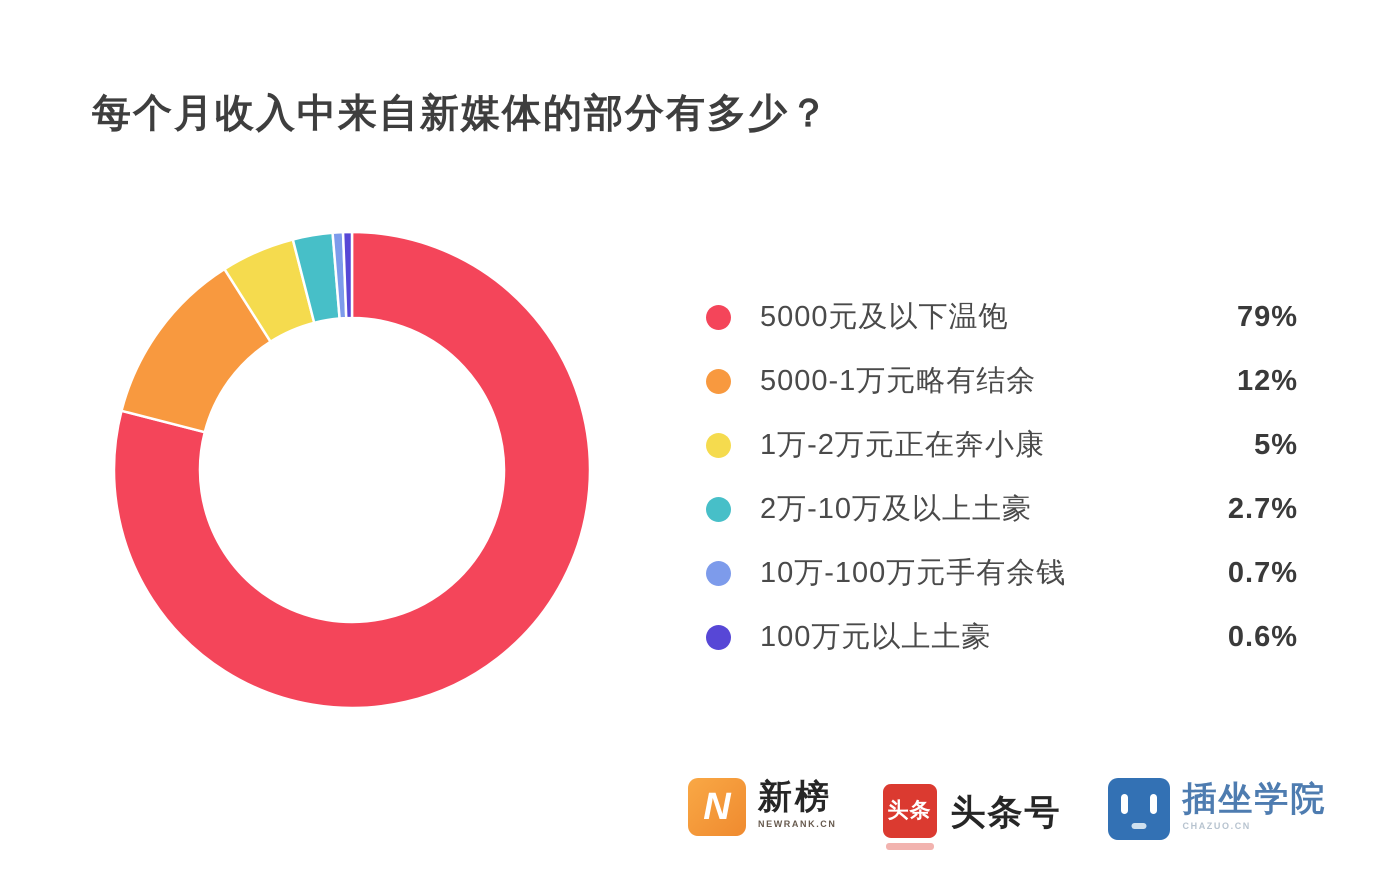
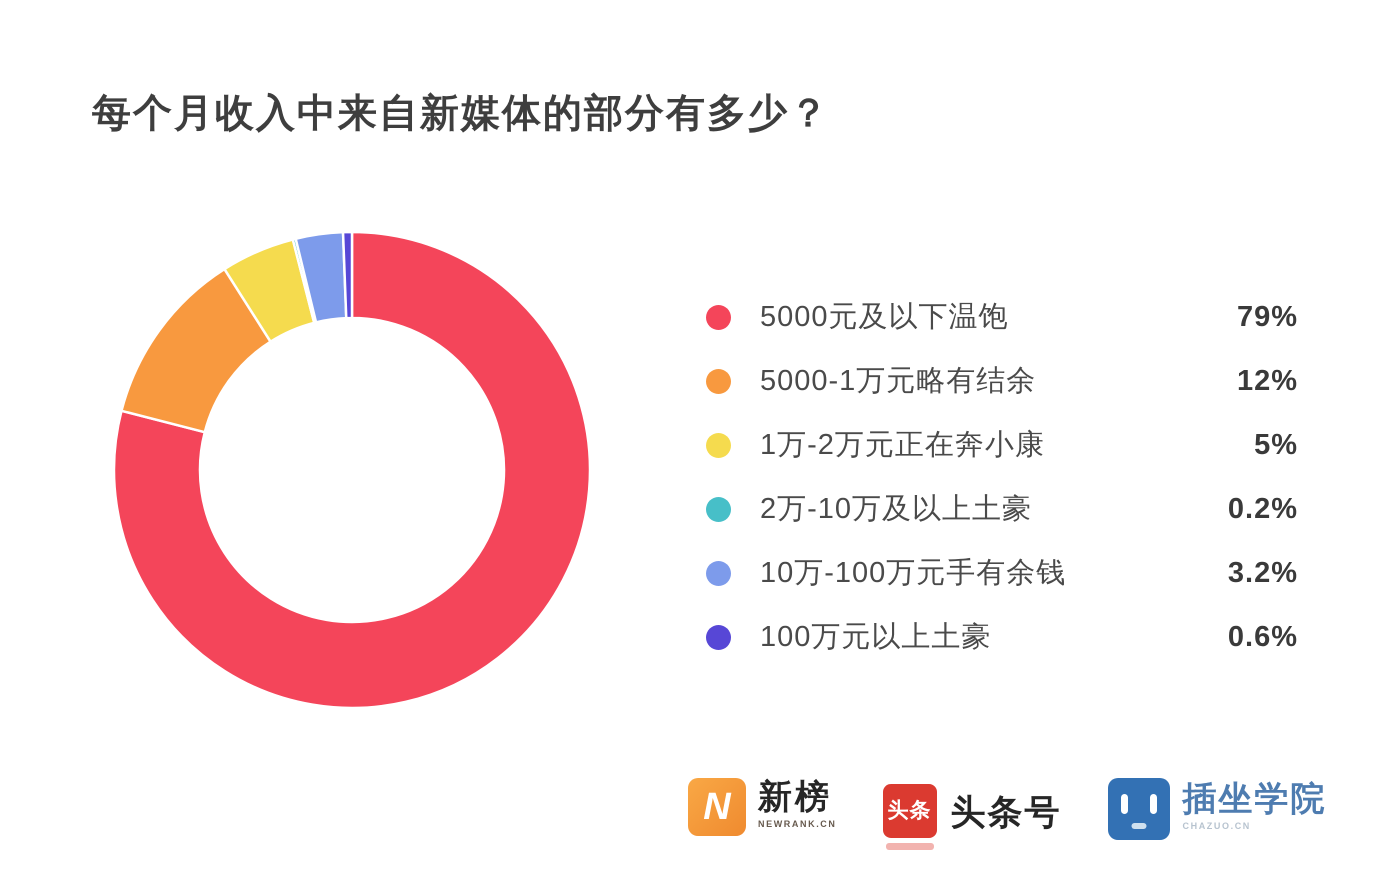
2万-10万及以上土豪: 2.7% -> 0.2%
10万-100万元手有余钱: 0.7% -> 3.2%
